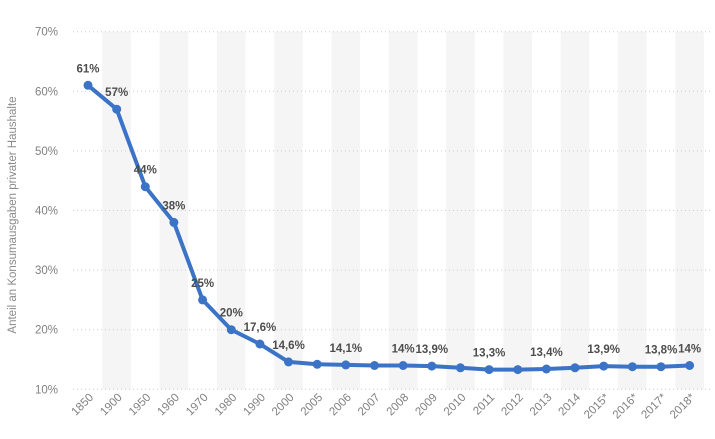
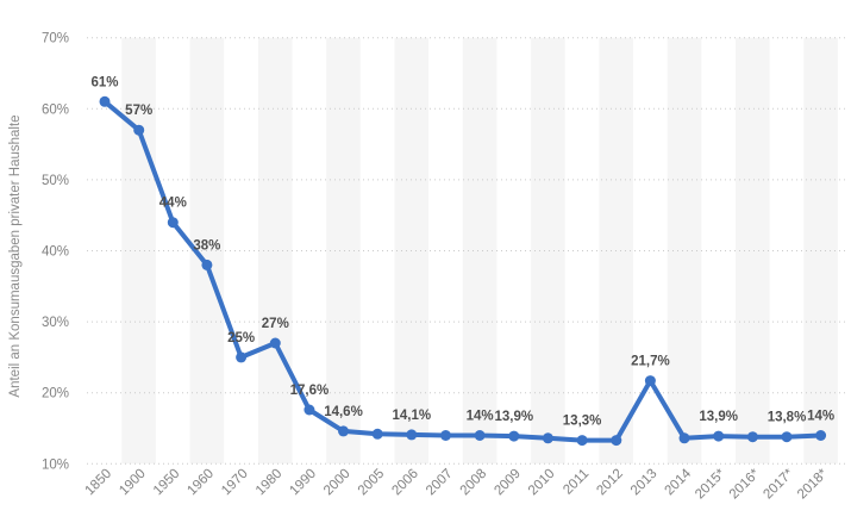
1980: 20% -> 27%
2013: 13,4% -> 21,7%
